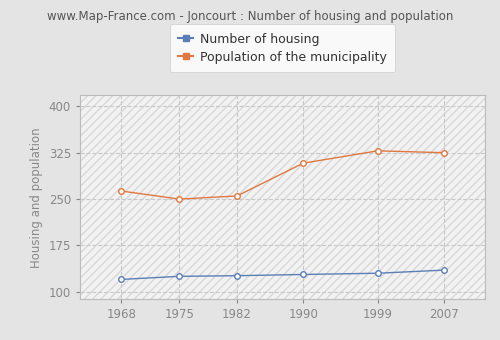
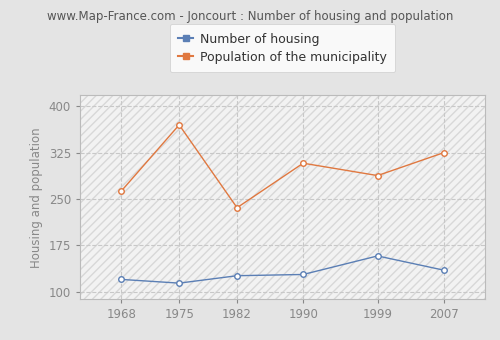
Number of housing/1975: 125 -> 114
Population of the municipality/1975: 250 -> 370
Population of the municipality/1982: 255 -> 236
Number of housing/1999: 130 -> 158
Population of the municipality/1999: 328 -> 288
